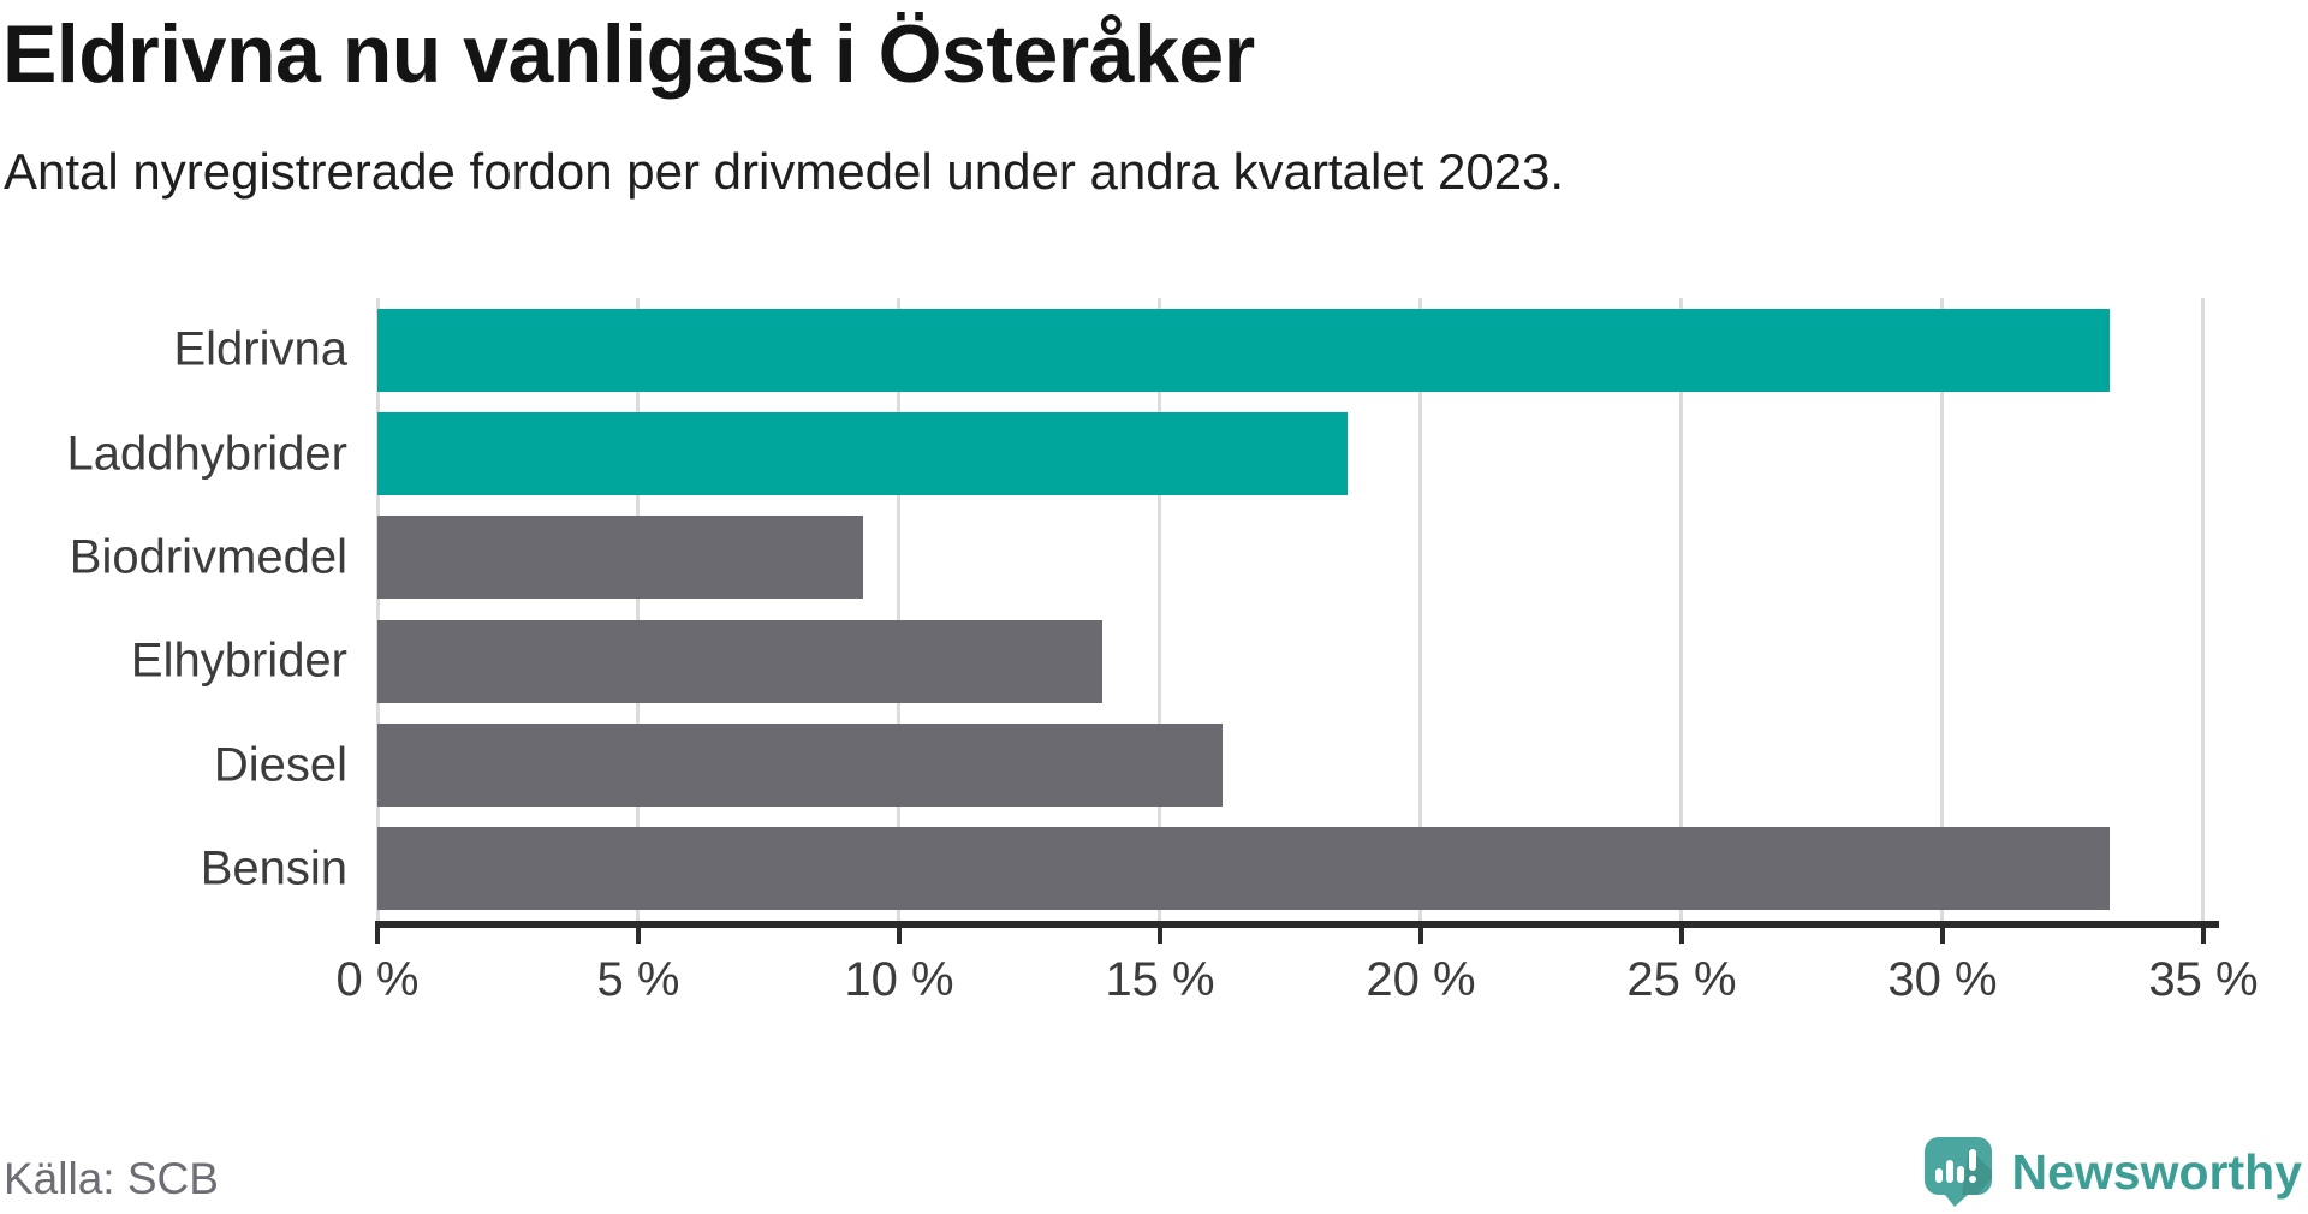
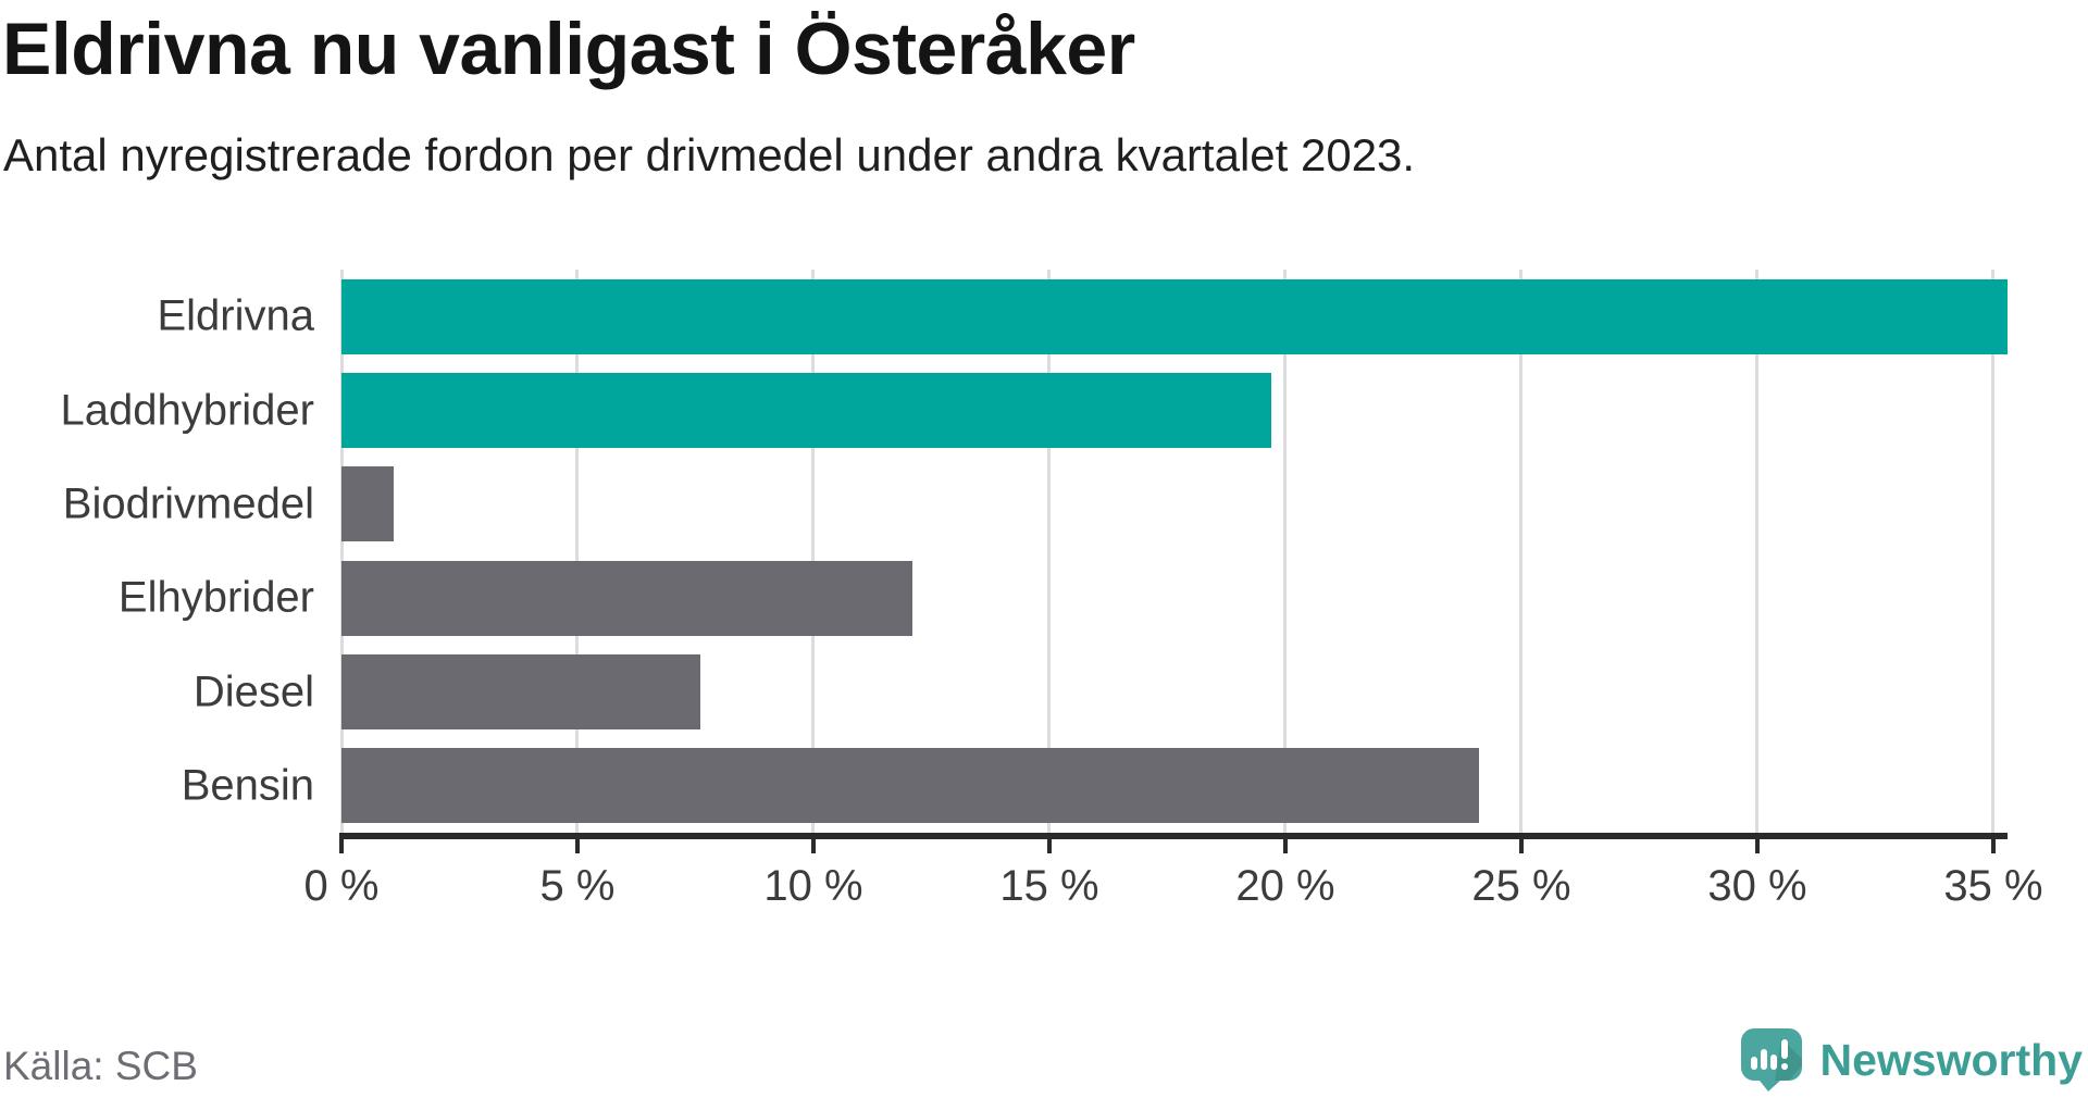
Eldrivna: 33.2% -> 35.3%
Laddhybrider: 18.6% -> 19.7%
Biodrivmedel: 9.3% -> 1.1%
Elhybrider: 13.9% -> 12.1%
Diesel: 16.2% -> 7.6%
Bensin: 33.2% -> 24.1%
